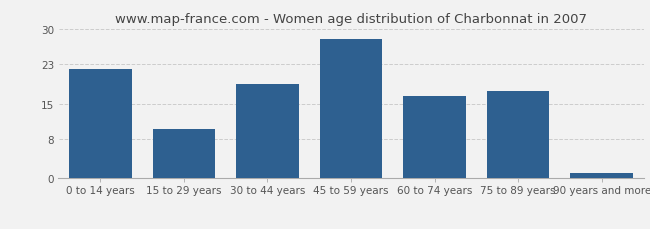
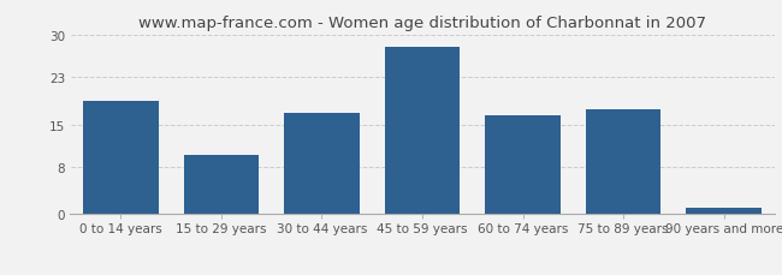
0 to 14 years: 22.0 -> 19.0
30 to 44 years: 19.0 -> 17.0
